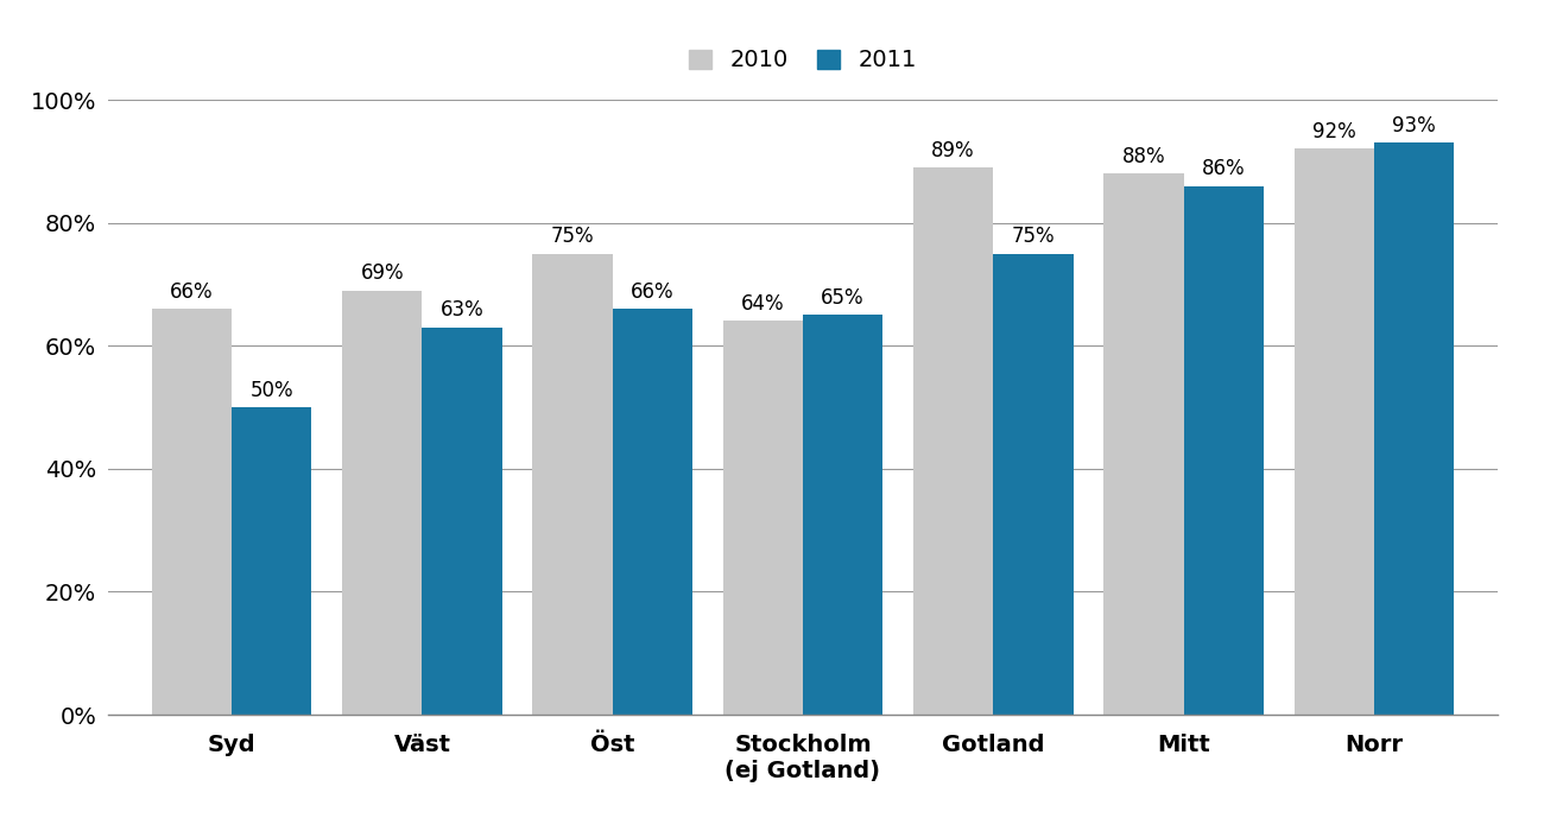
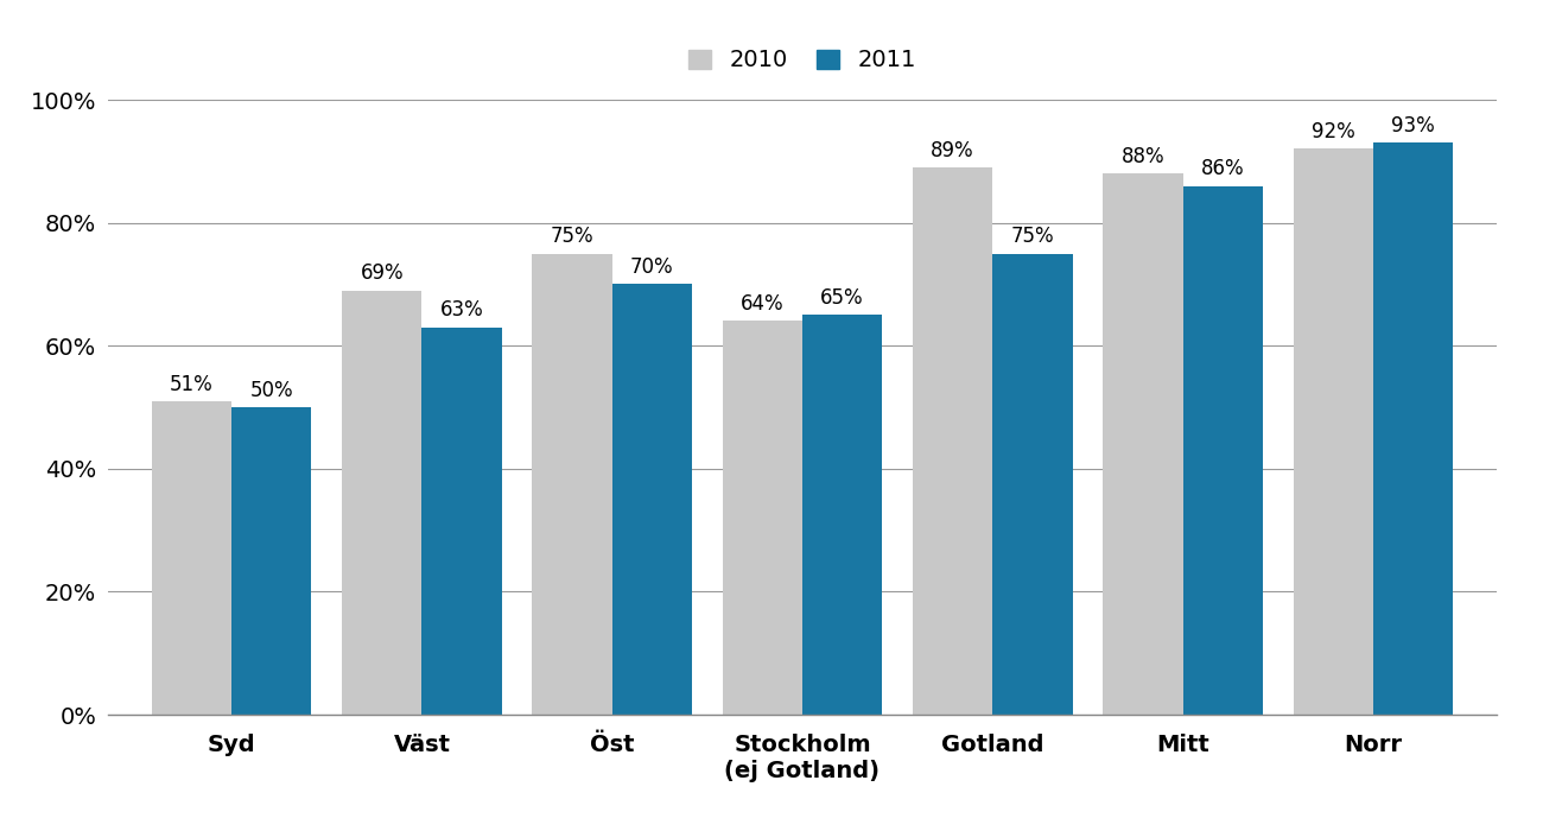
2010/Syd: 66% -> 51%
2011/Öst: 66% -> 70%
